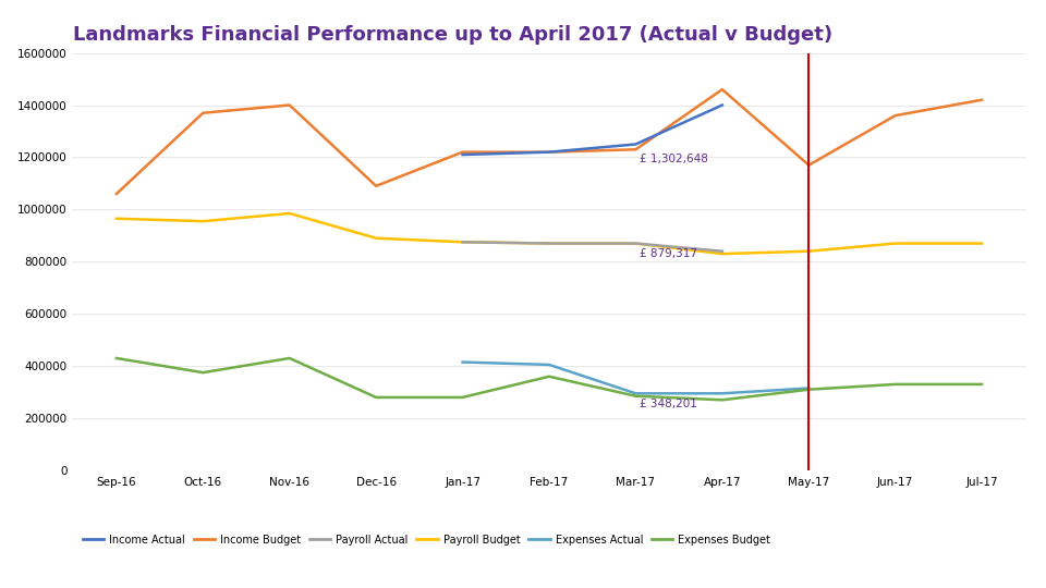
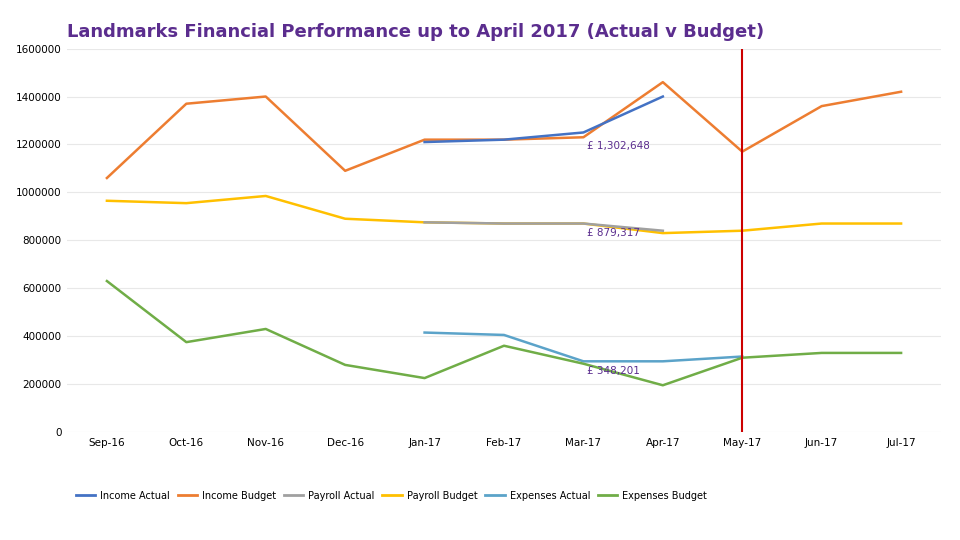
Expenses Budget/Sep-16: 430000 -> 630000
Expenses Budget/Jan-17: 280000 -> 225000
Expenses Budget/Apr-17: 270000 -> 195000
